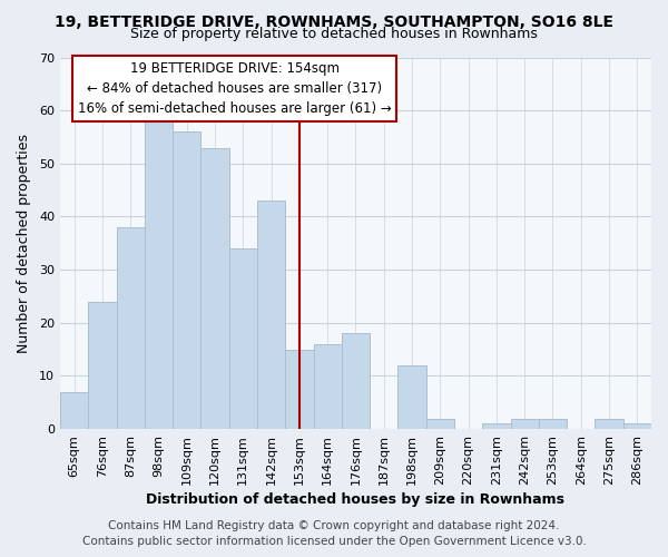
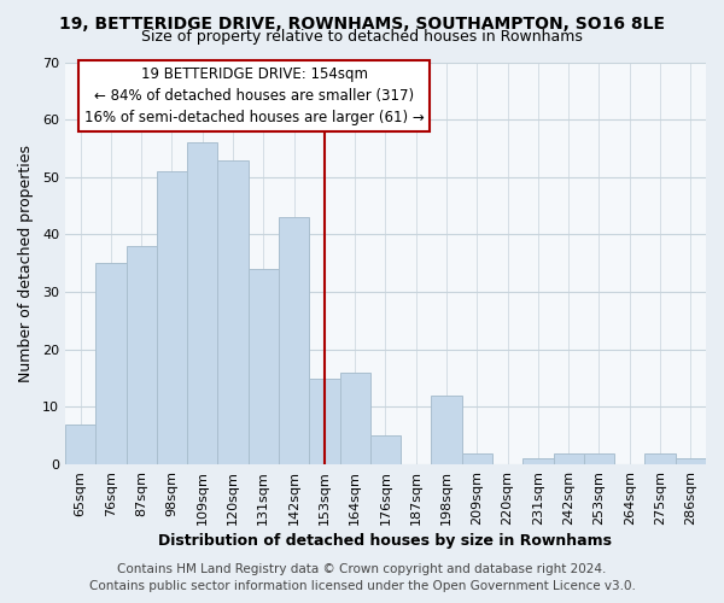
76sqm: 24 -> 35
98sqm: 58 -> 51
176sqm: 18 -> 5
